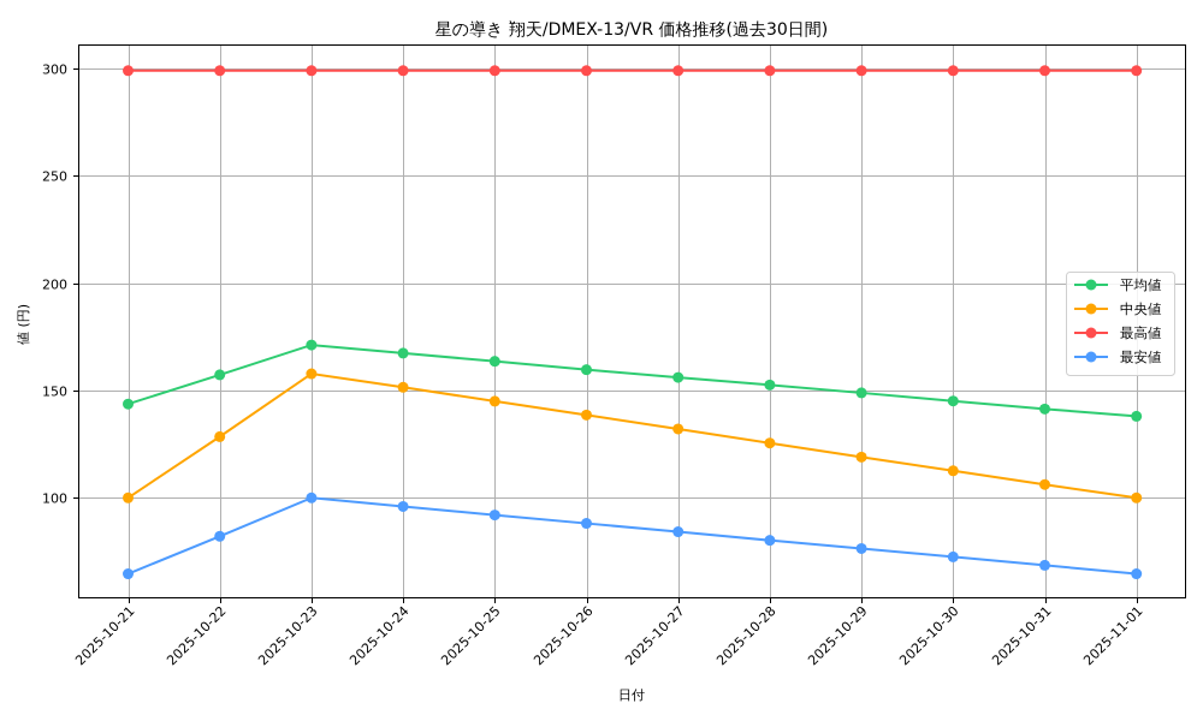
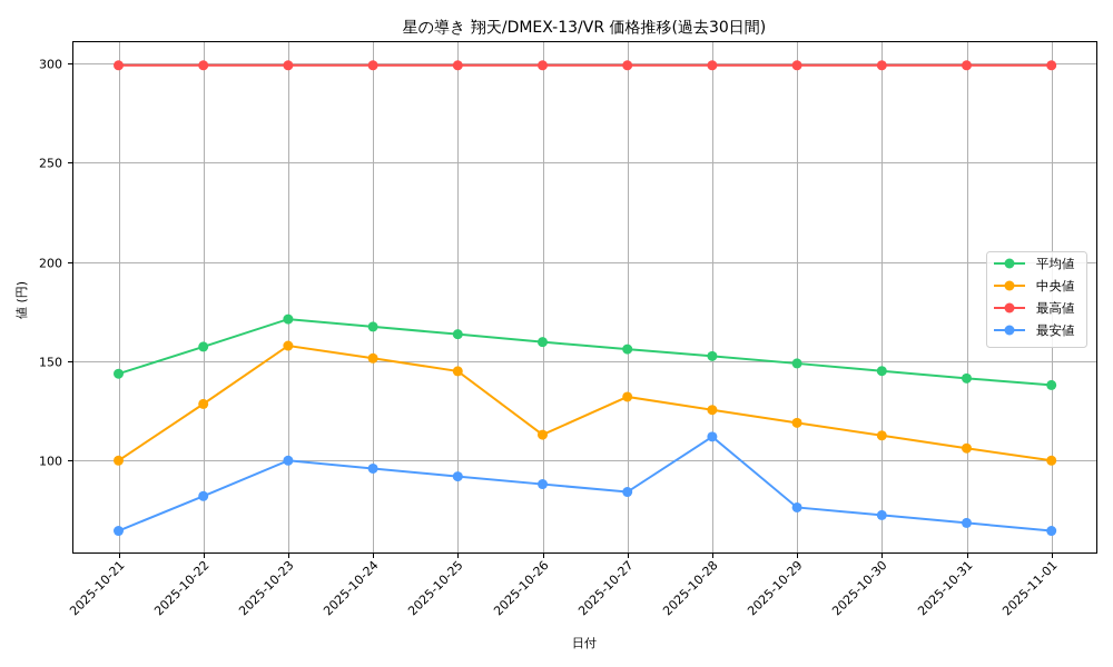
中央値/2025-10-26: 139 -> 113
最安値/2025-10-28: 80 -> 112
